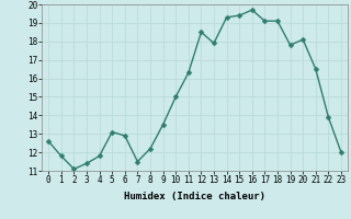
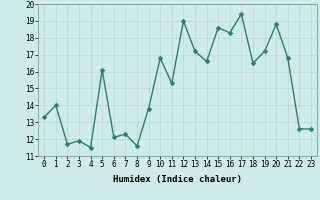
0: 12.6 -> 13.3
1: 11.8 -> 14.0
2: 11.1 -> 11.7
3: 11.4 -> 11.9
4: 11.8 -> 11.5
5: 13.1 -> 16.1
6: 12.9 -> 12.1
7: 11.5 -> 12.3
8: 12.2 -> 11.6
9: 13.5 -> 13.8
10: 15.0 -> 16.8
11: 16.3 -> 15.3
12: 18.5 -> 19.0
13: 17.9 -> 17.2
14: 19.3 -> 16.6
15: 19.4 -> 18.6
16: 19.7 -> 18.3
17: 19.1 -> 19.4
18: 19.1 -> 16.5
19: 17.8 -> 17.2
20: 18.1 -> 18.8
21: 16.5 -> 16.8
22: 13.9 -> 12.6
23: 12.0 -> 12.6
